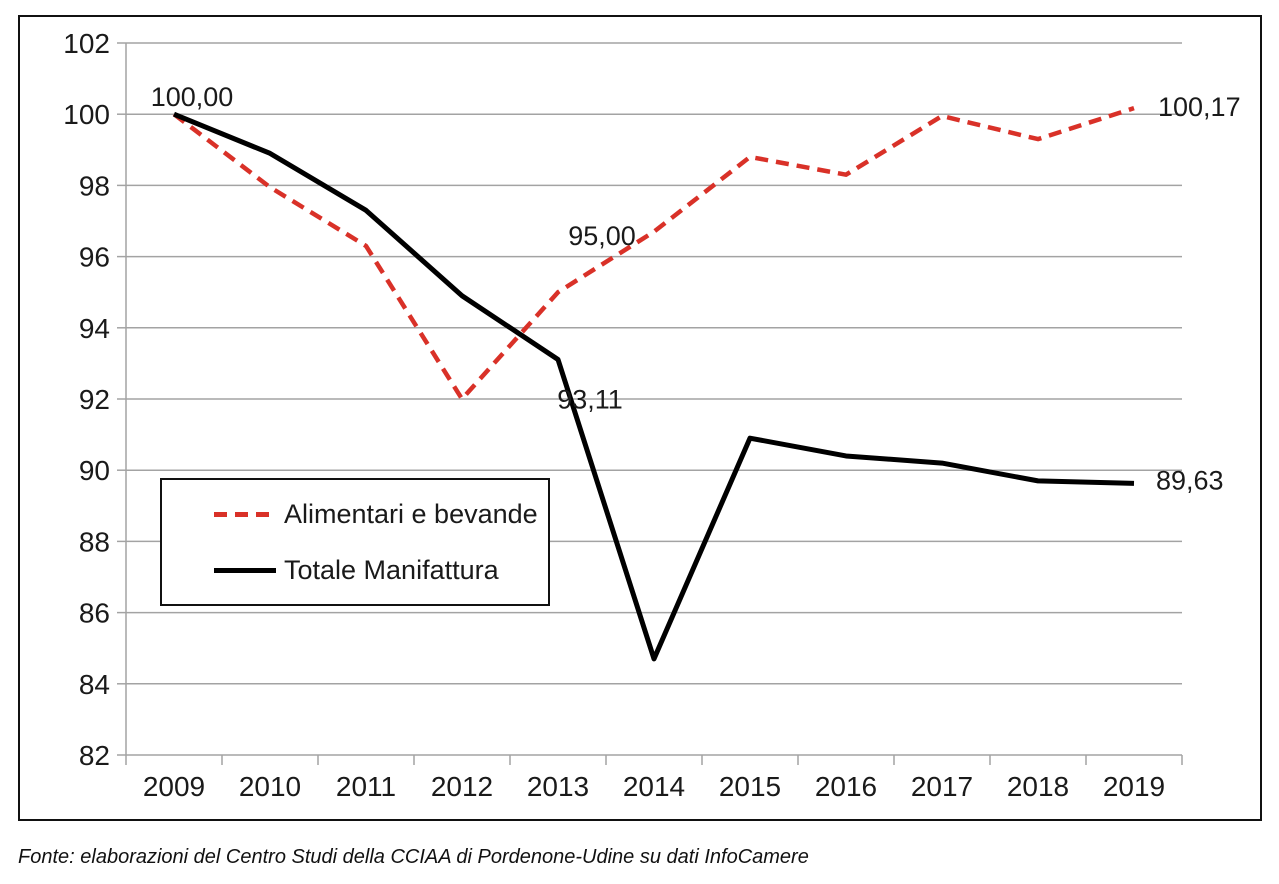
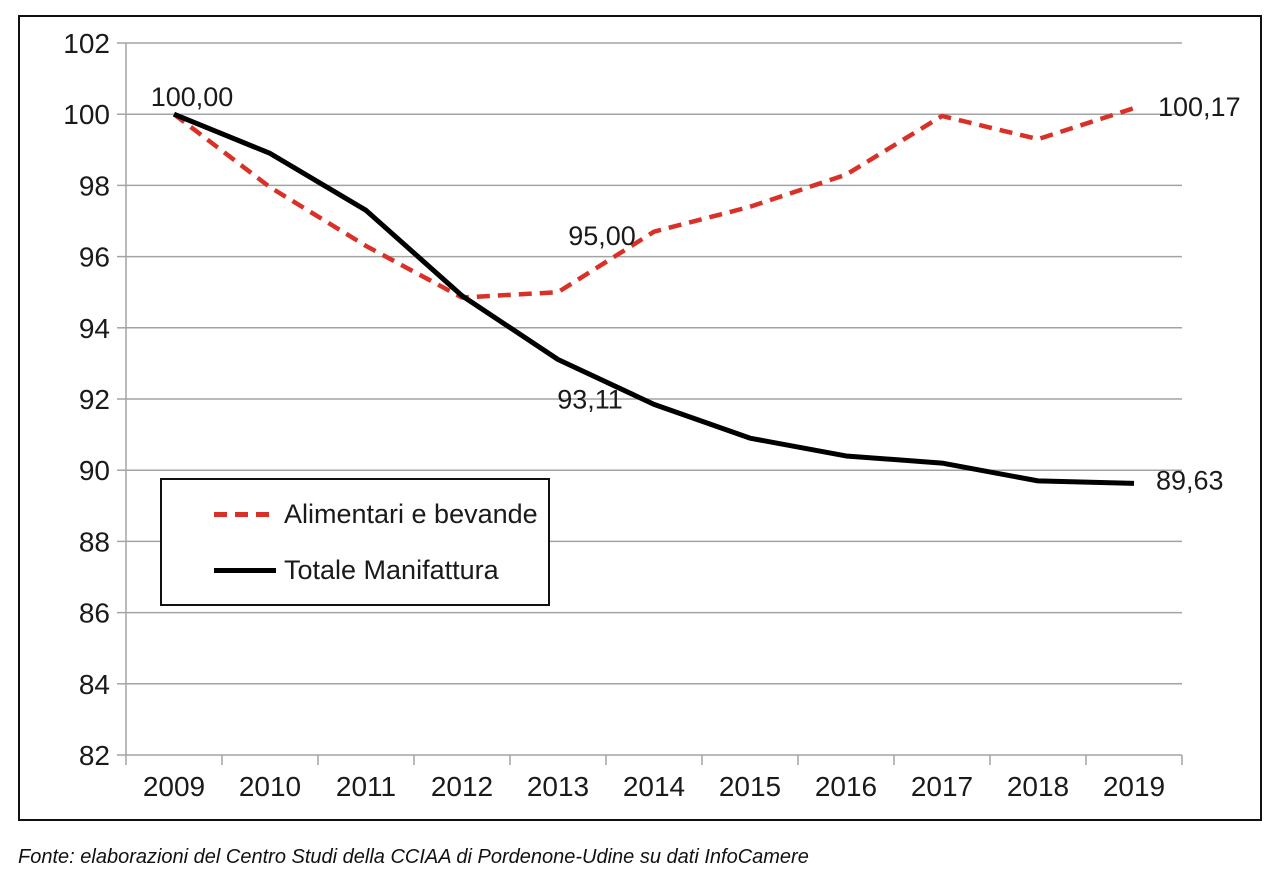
Alimentari e bevande/2012: 92.0 -> 94.8
Totale Manifattura/2014: 84.7 -> 91.8
Alimentari e bevande/2015: 98.8 -> 97.4
